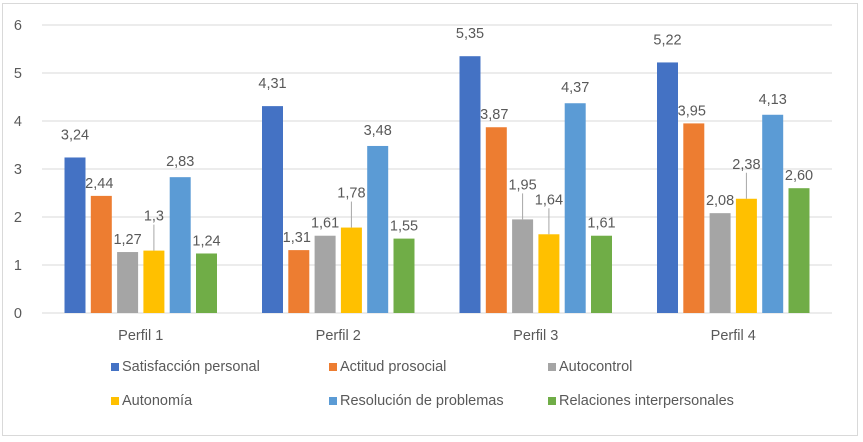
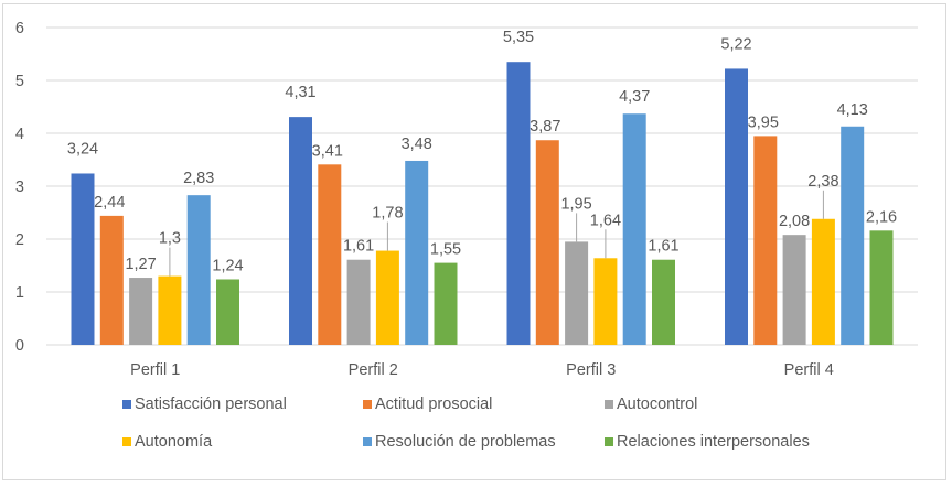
Actitud prosocial/Perfil 2: 1,31 -> 3,41
Relaciones interpersonales/Perfil 4: 2,60 -> 2,16
